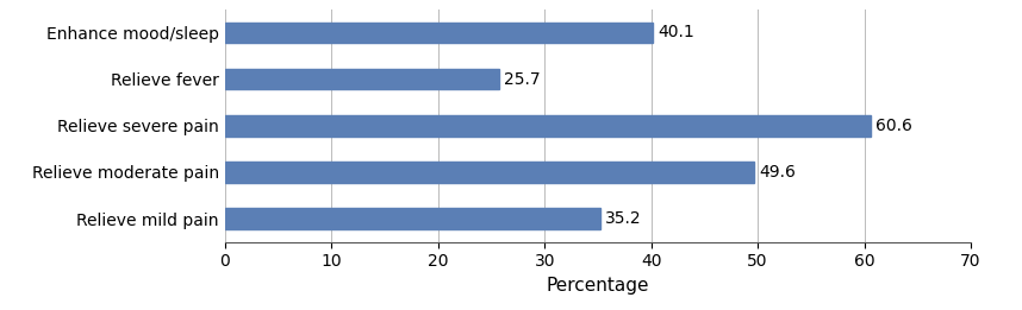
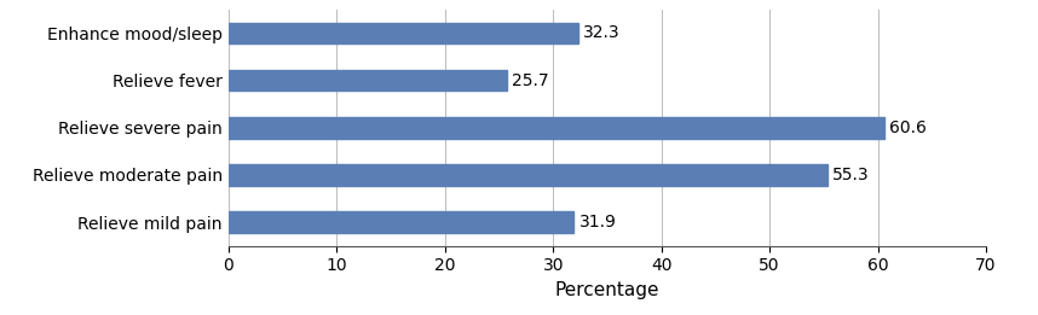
Enhance mood/sleep: 40.1 -> 32.3
Relieve moderate pain: 49.6 -> 55.3
Relieve mild pain: 35.2 -> 31.9
